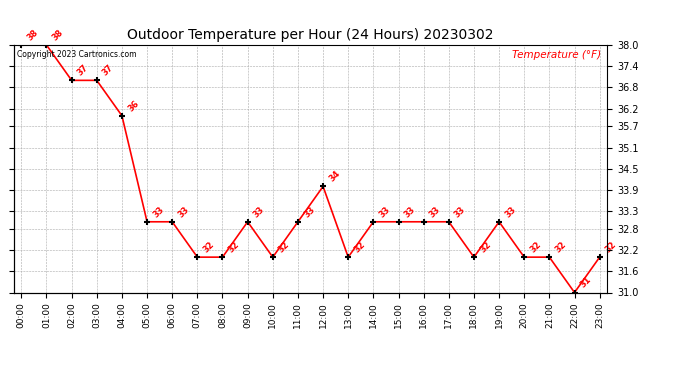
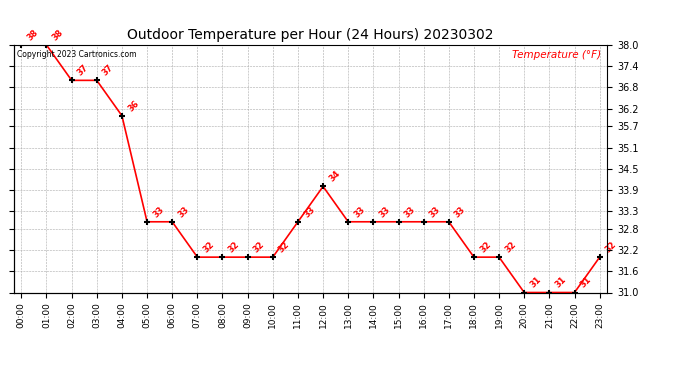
09:00: 33 -> 32
13:00: 32 -> 33
19:00: 33 -> 32
20:00: 32 -> 31
21:00: 32 -> 31
